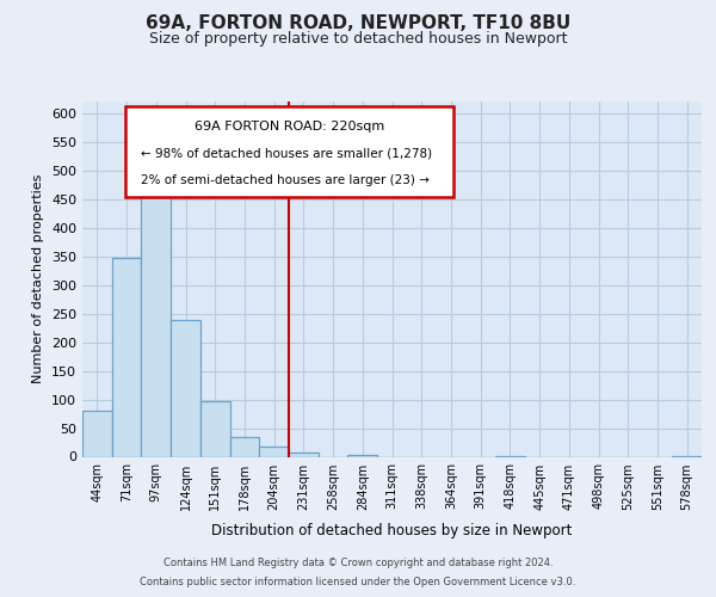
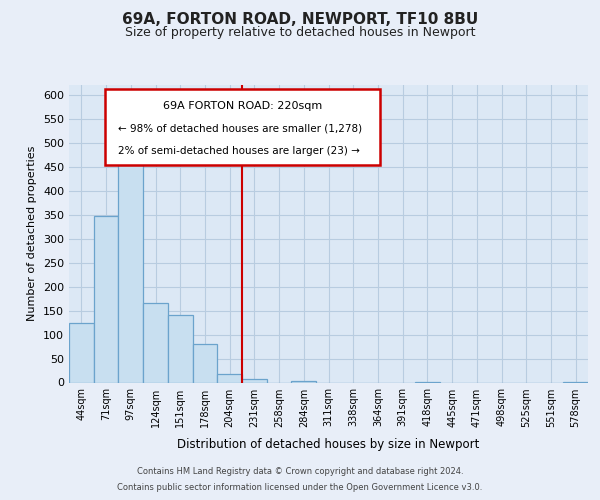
44sqm: 80 -> 125
124sqm: 238 -> 165
151sqm: 97 -> 140
178sqm: 35 -> 80
